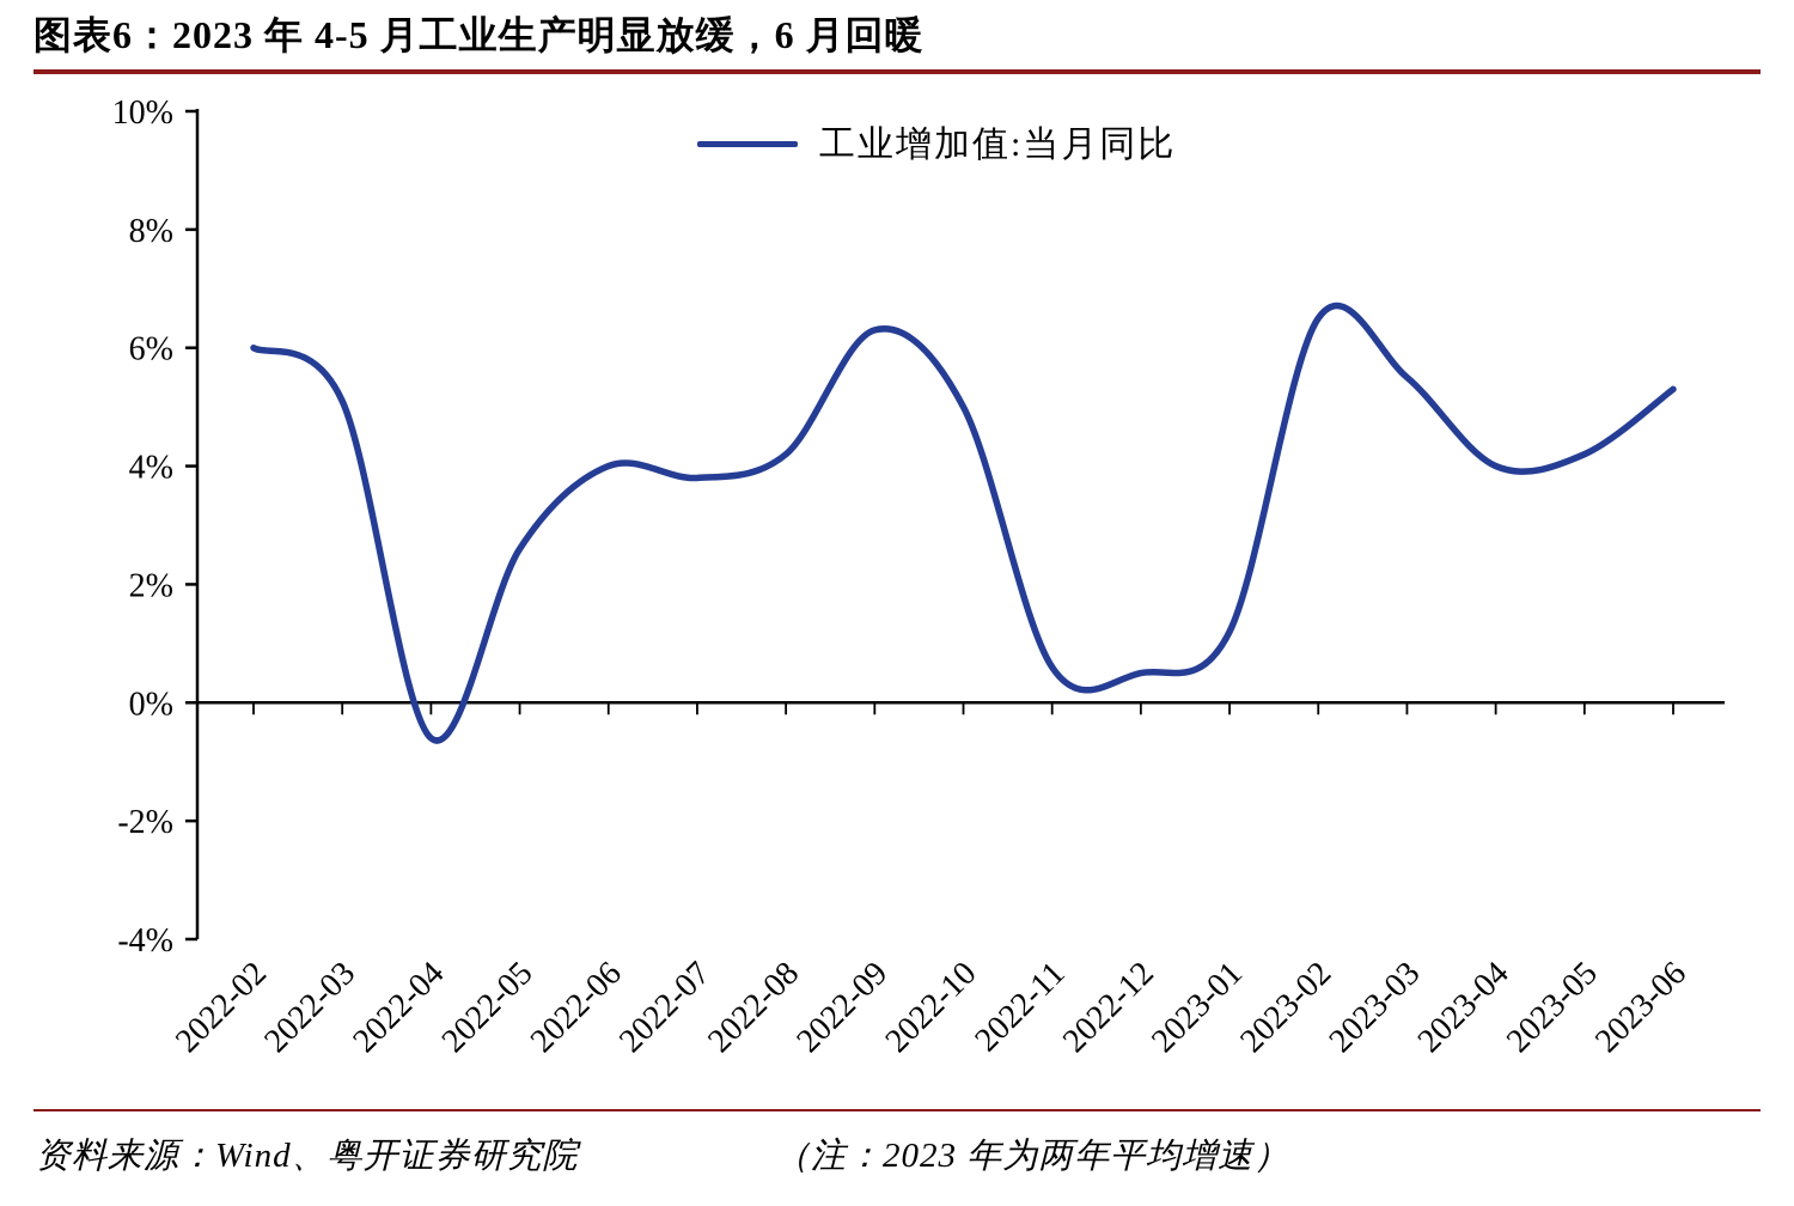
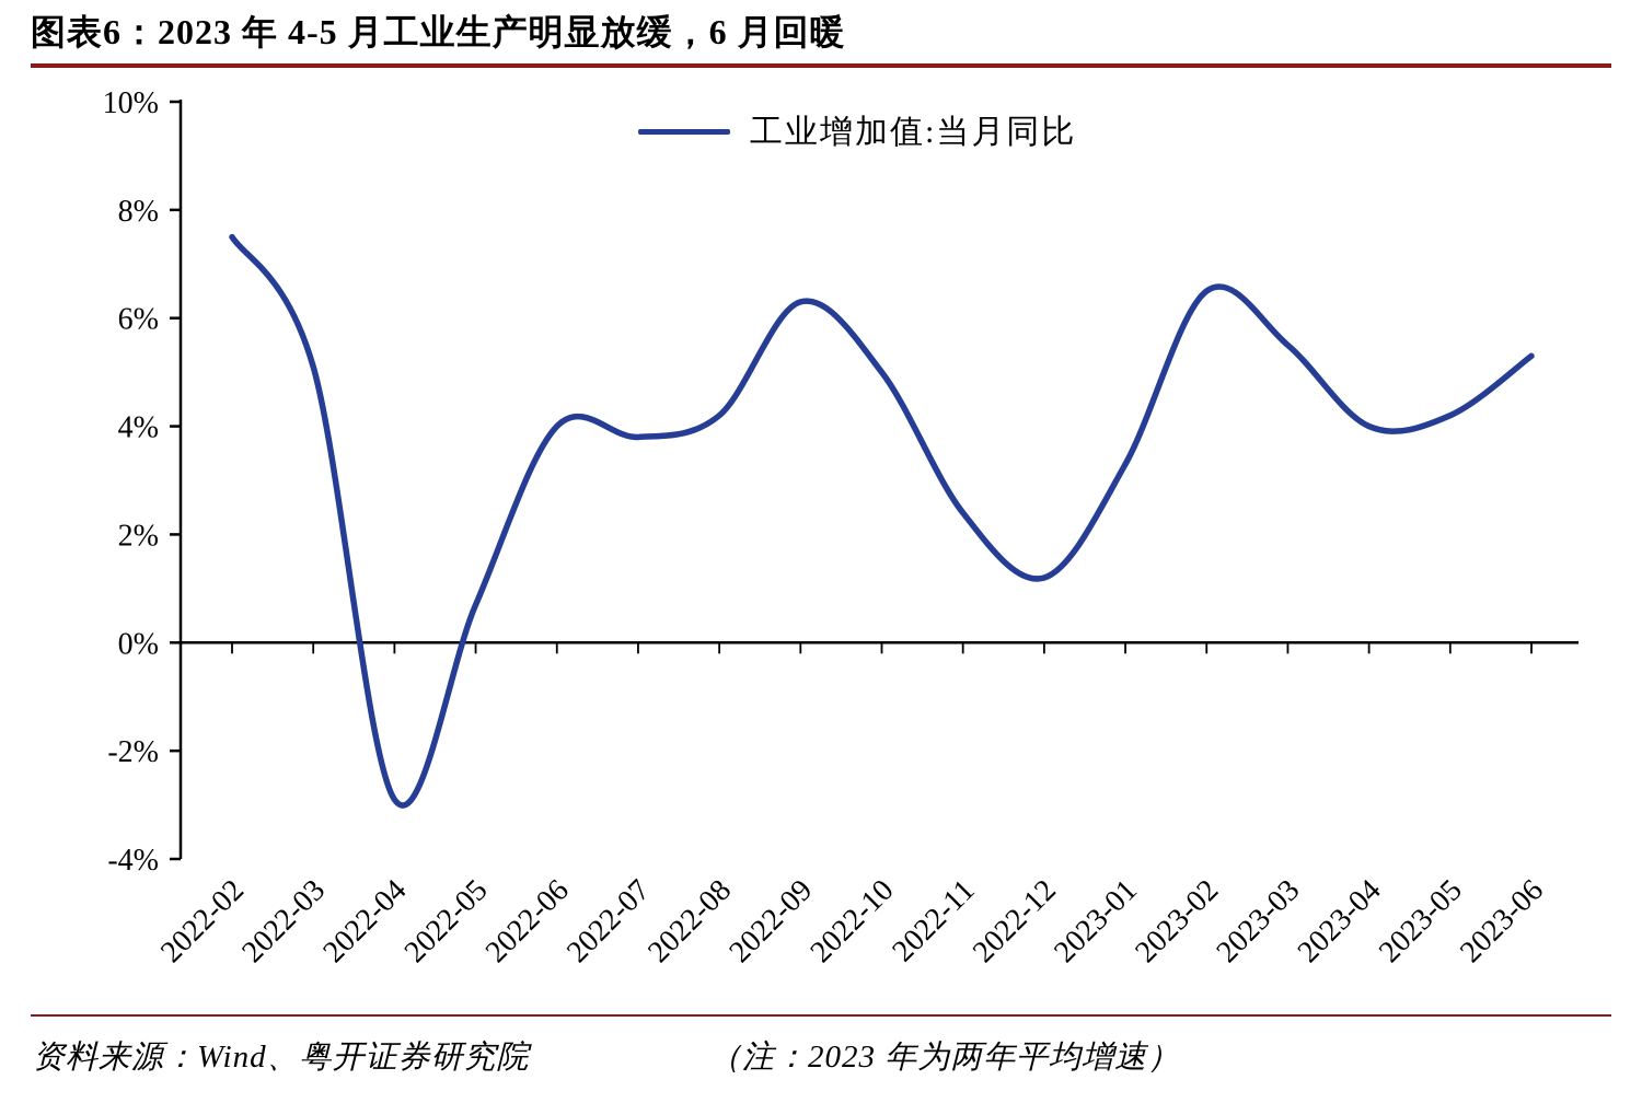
2022-02: 6.0% -> 7.5%
2022-04: -0.6% -> -2.9%
2022-05: 2.6% -> 0.7%
2022-11: 0.6% -> 2.4%
2022-12: 0.5% -> 1.2%
2023-01: 1.2% -> 3.3%
